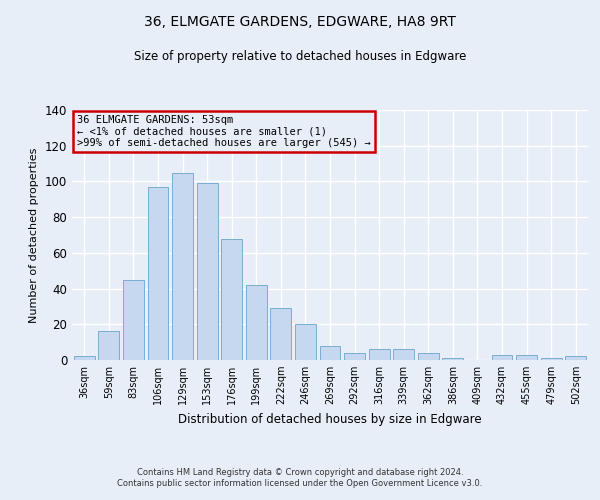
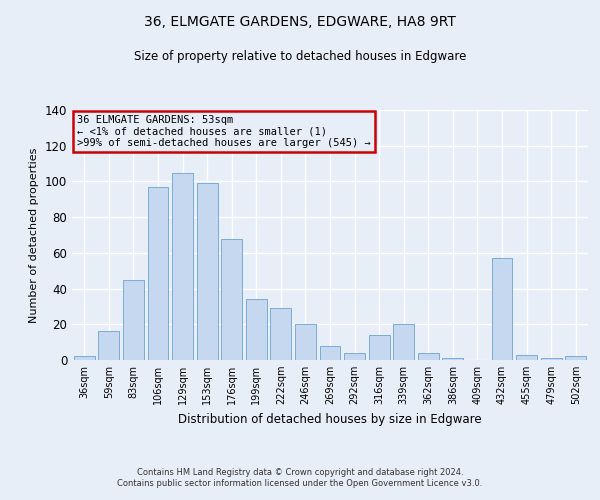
199sqm: 42 -> 34
316sqm: 6 -> 14
339sqm: 6 -> 20
432sqm: 3 -> 57
